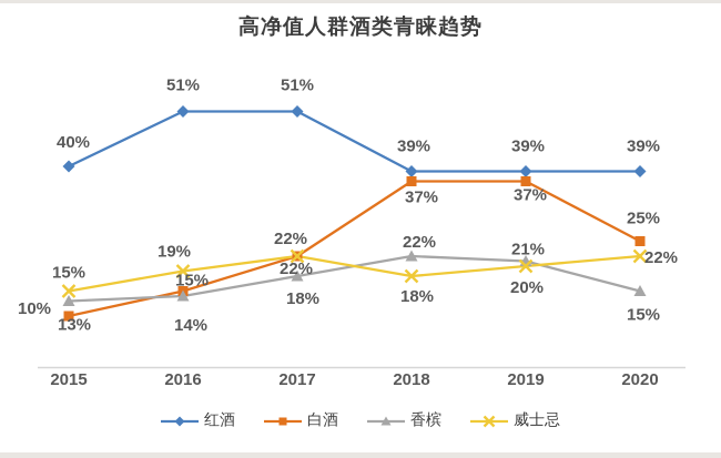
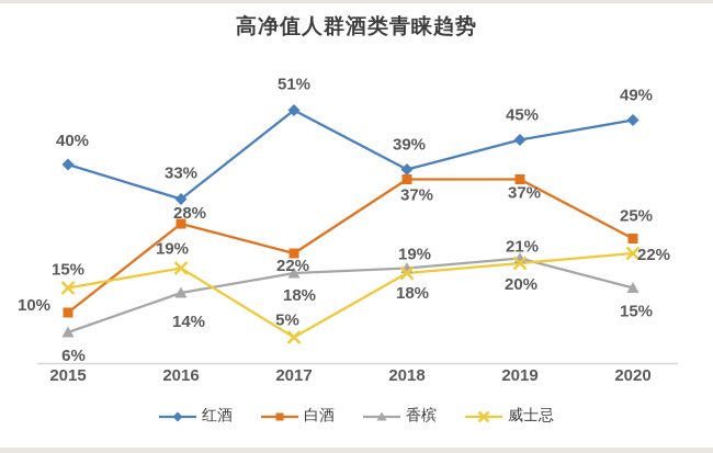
香槟/2015: 13% -> 6%
红酒/2016: 51% -> 33%
白酒/2016: 15% -> 28%
威士忌/2017: 22% -> 5%
香槟/2018: 22% -> 19%
红酒/2019: 39% -> 45%
红酒/2020: 39% -> 49%
